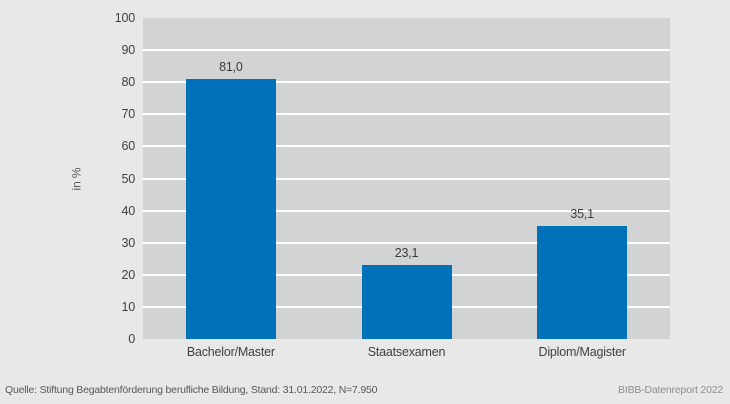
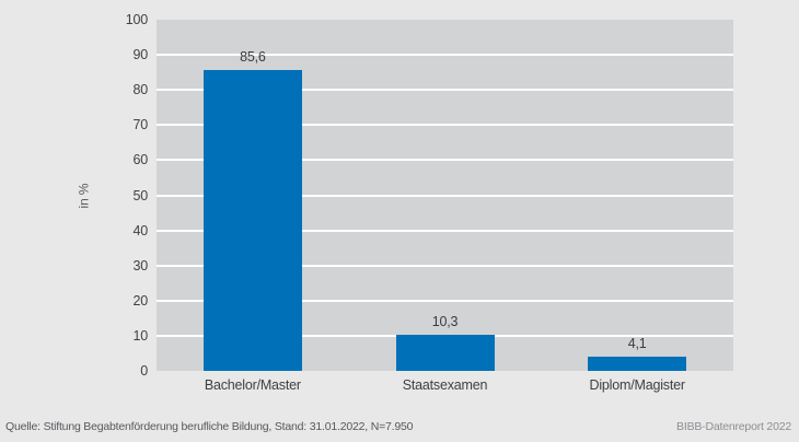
Bachelor/Master: 81,0 -> 85,6
Staatsexamen: 23,1 -> 10,3
Diplom/Magister: 35,1 -> 4,1
